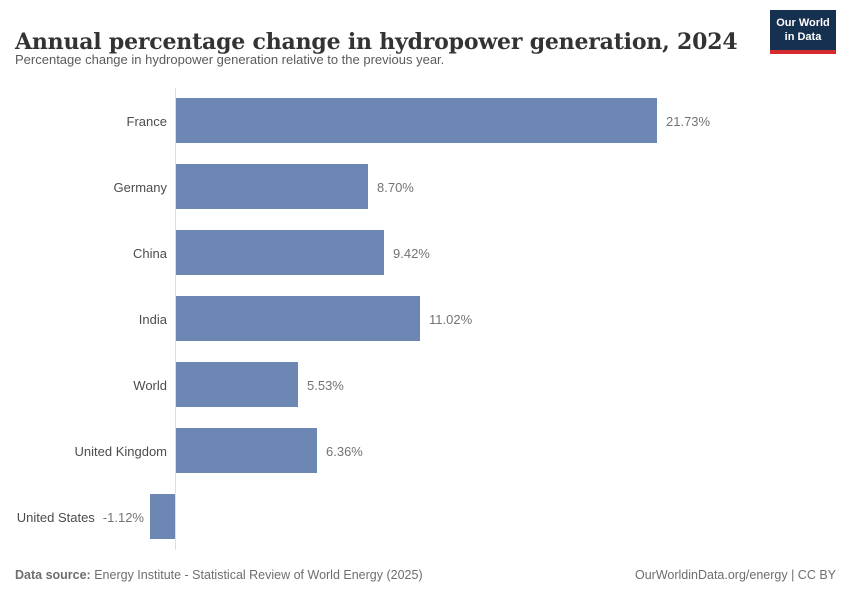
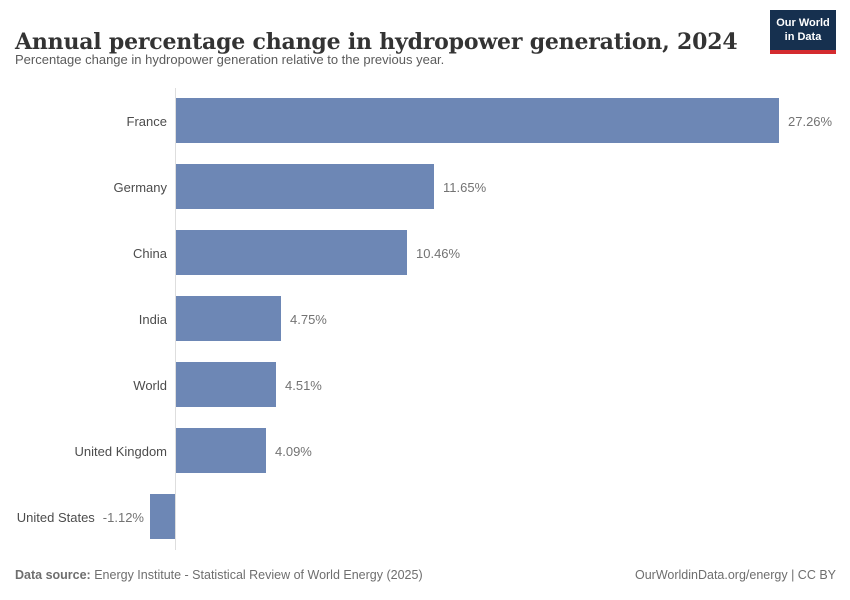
France: 21.73% -> 27.26%
Germany: 8.70% -> 11.65%
China: 9.42% -> 10.46%
India: 11.02% -> 4.75%
World: 5.53% -> 4.51%
United Kingdom: 6.36% -> 4.09%
